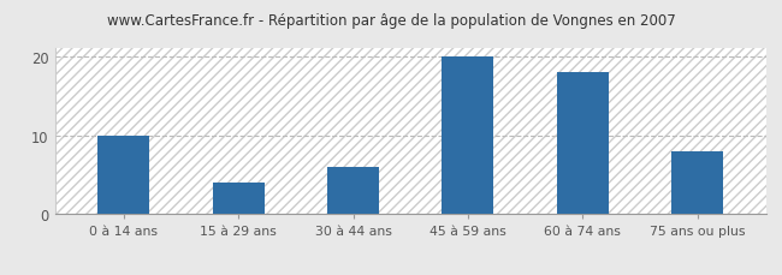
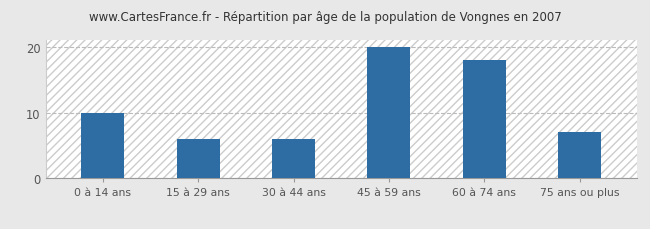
15 à 29 ans: 4 -> 6
75 ans ou plus: 8 -> 7
